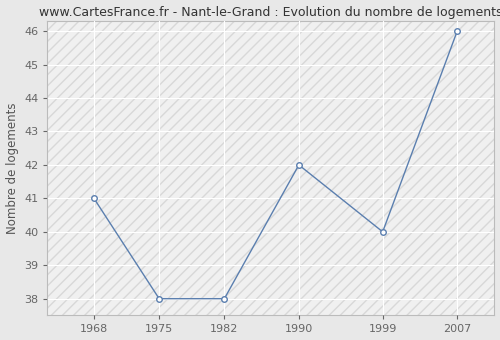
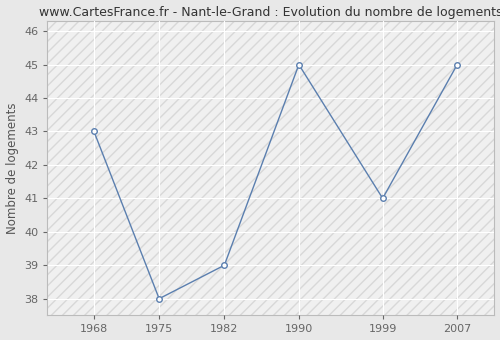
1968: 41 -> 43
1982: 38 -> 39
1990: 42 -> 45
1999: 40 -> 41
2007: 46 -> 45
